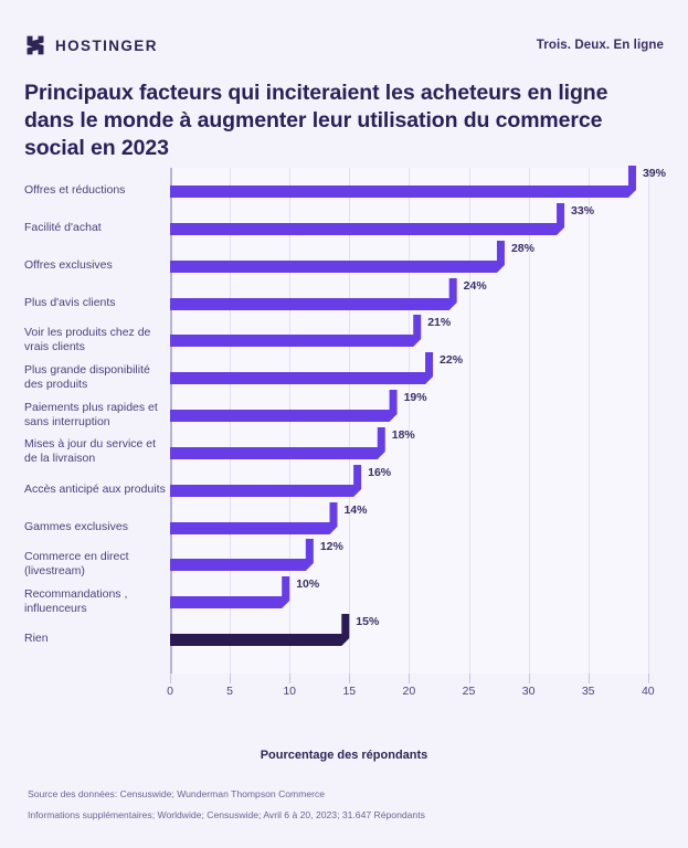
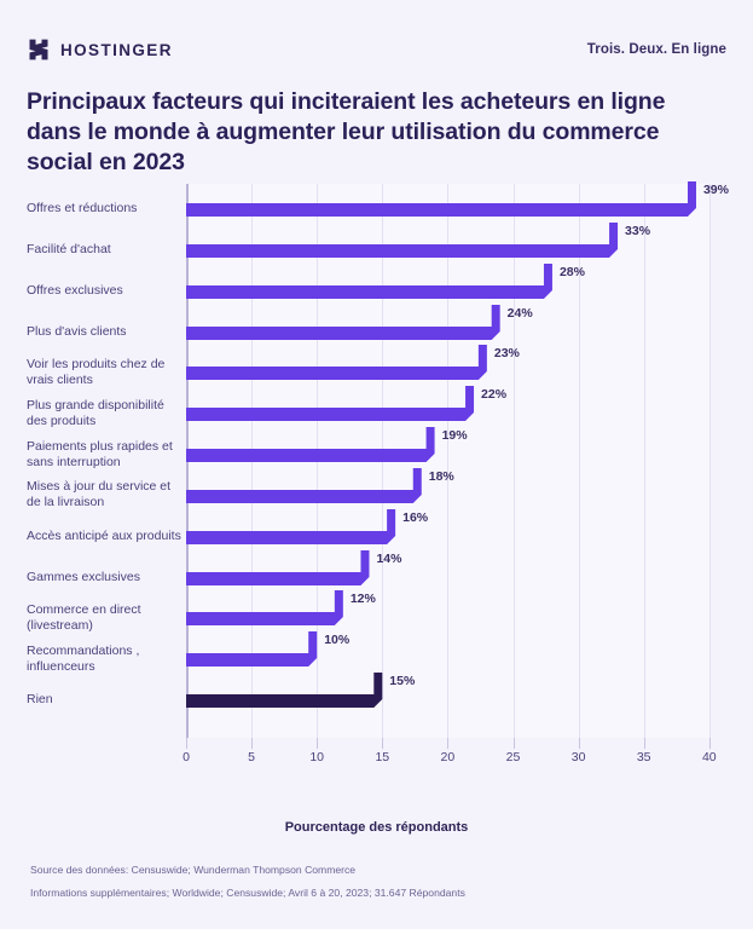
Voir les produits chez de vrais clients: 21% -> 23%
